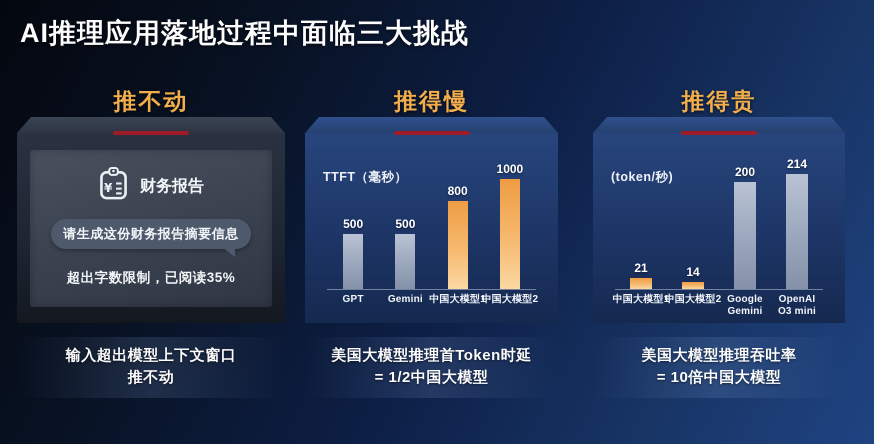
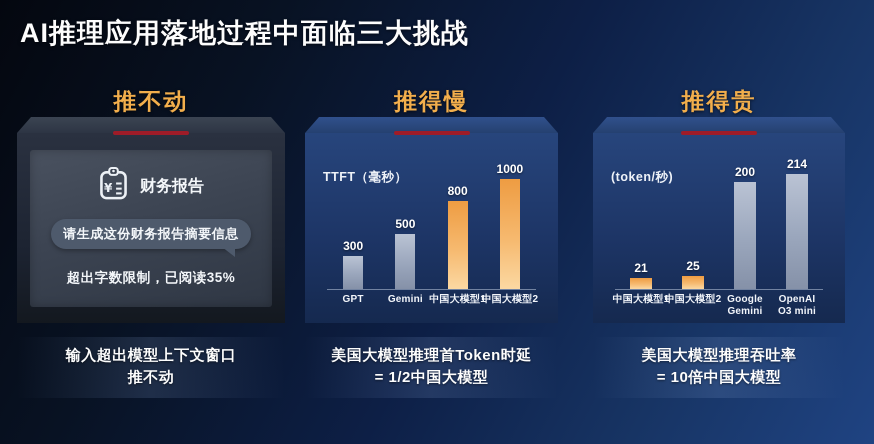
推得慢/GPT: 500 -> 300
推得贵/中国大模型2: 14 -> 25
